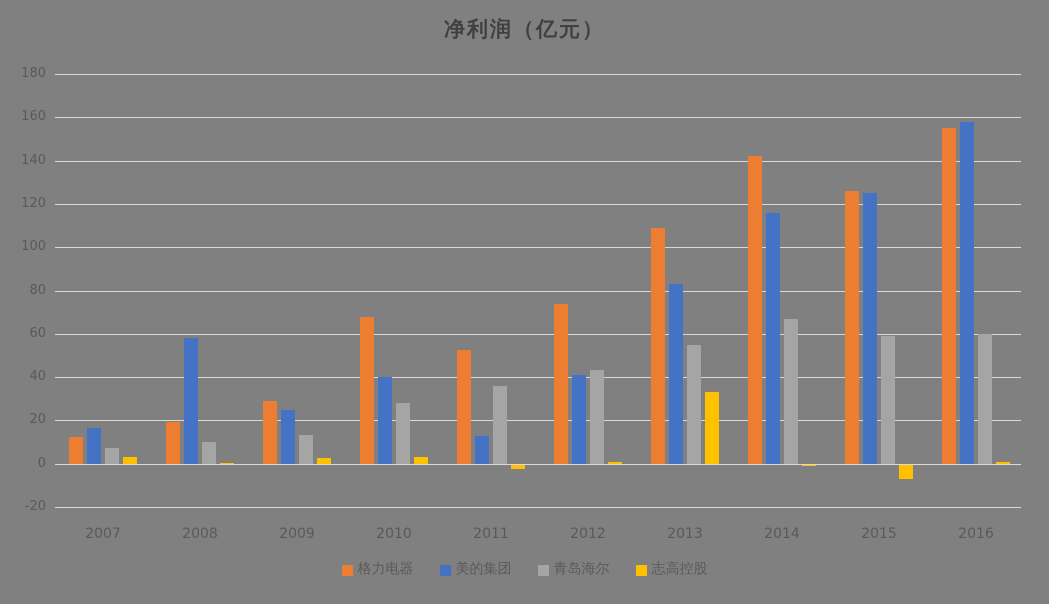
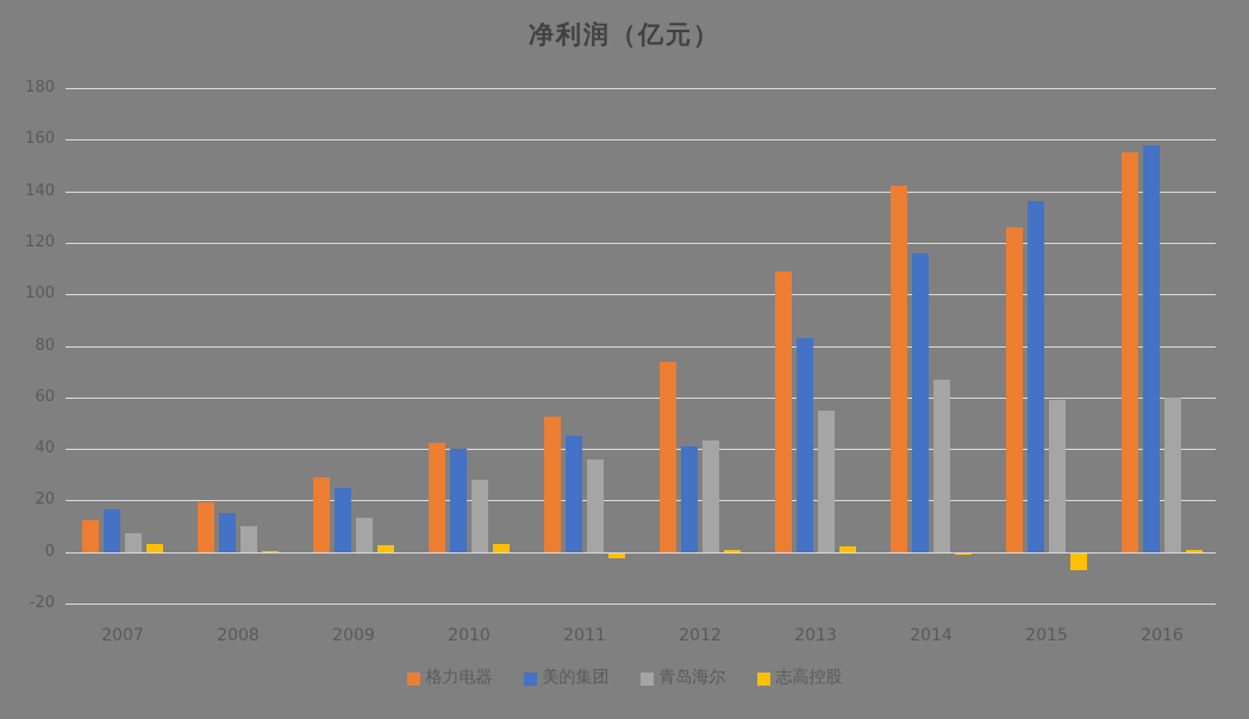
美的集团/2008: 58 -> 15
格力电器/2010: 68 -> 42
美的集团/2011: 13 -> 45
志高控股/2013: 33 -> 2
美的集团/2015: 125 -> 136
